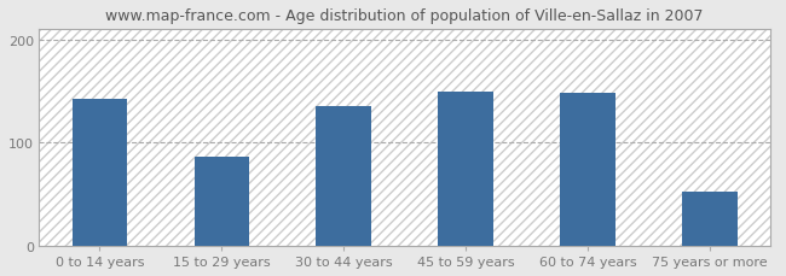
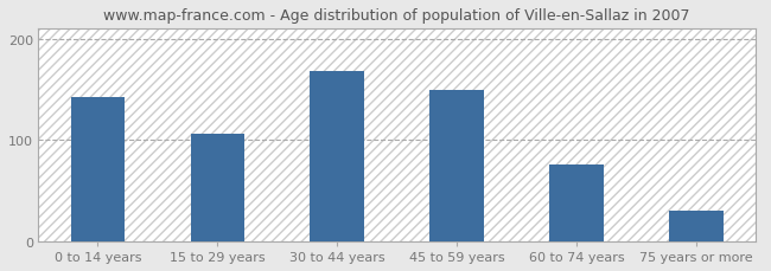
15 to 29 years: 86 -> 106
30 to 44 years: 136 -> 168
60 to 74 years: 148 -> 76
75 years or more: 52 -> 30
